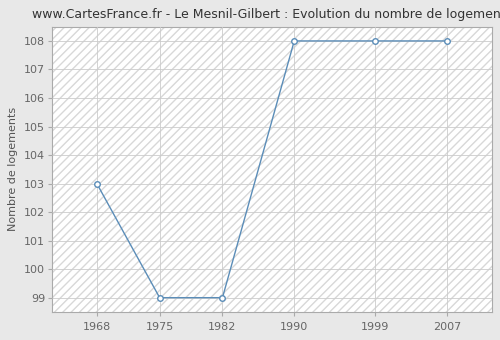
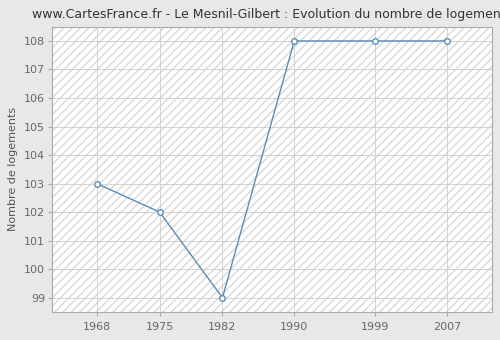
1975: 99 -> 102
